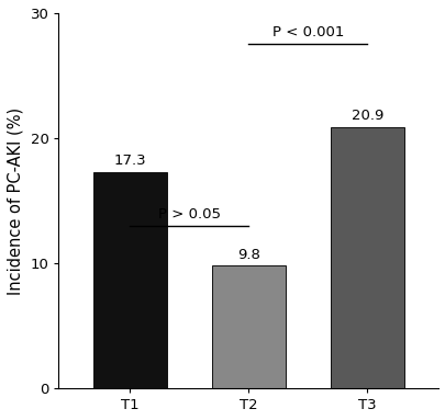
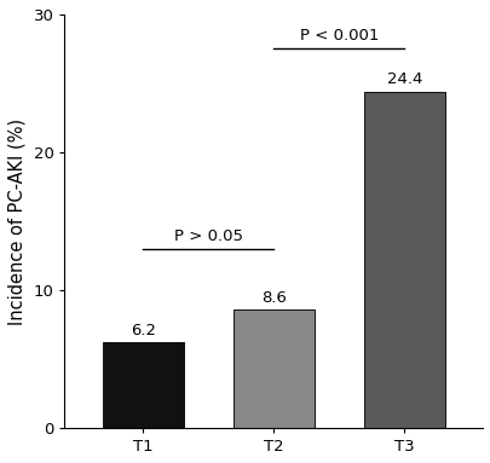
T1: 17.3 -> 6.2
T2: 9.8 -> 8.6
T3: 20.9 -> 24.4
